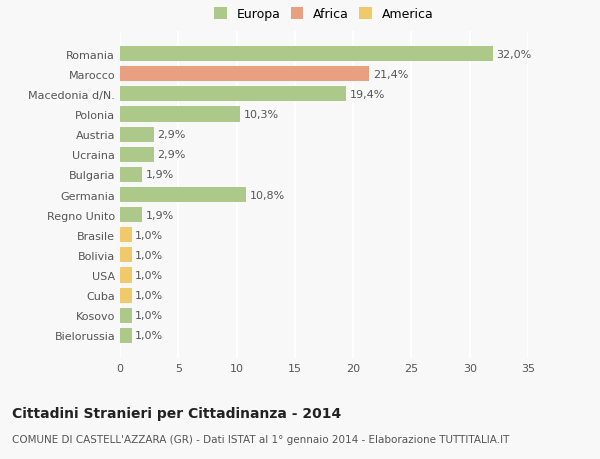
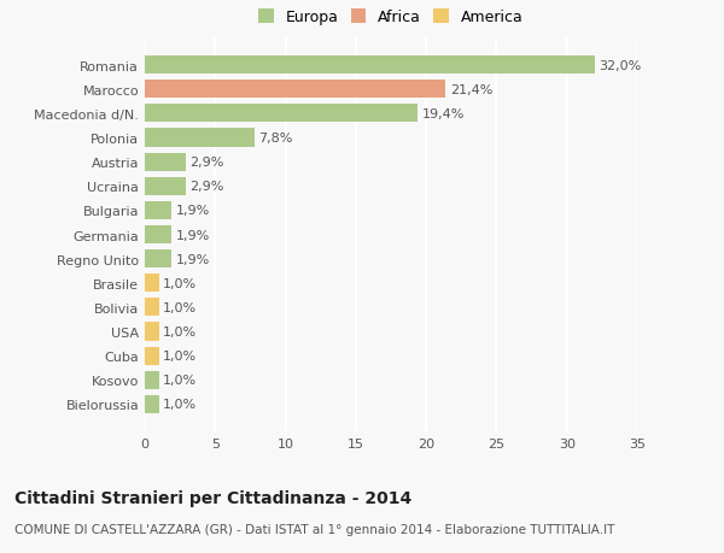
Polonia: 10,3% -> 7,8%
Germania: 10,8% -> 1,9%
